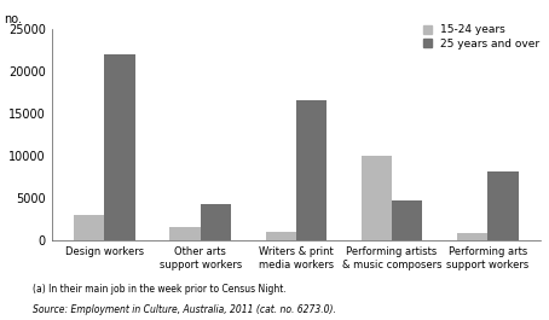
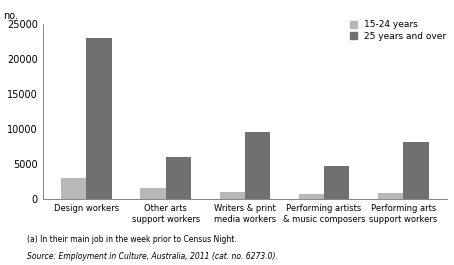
25 years and over/Design workers: 22000 -> 23000
25 years and over/Other arts support workers: 4200 -> 6000
25 years and over/Writers & print media workers: 16600 -> 9500
15-24 years/Performing artists & music composers: 10000 -> 700
